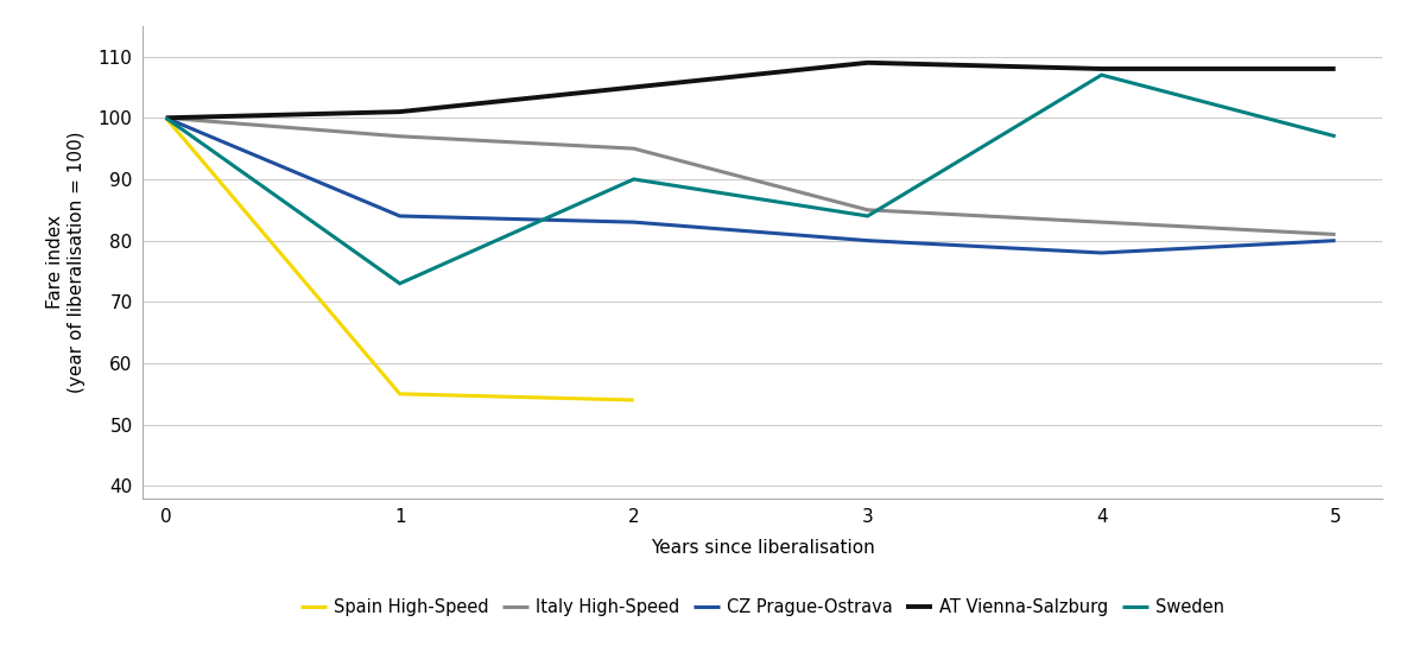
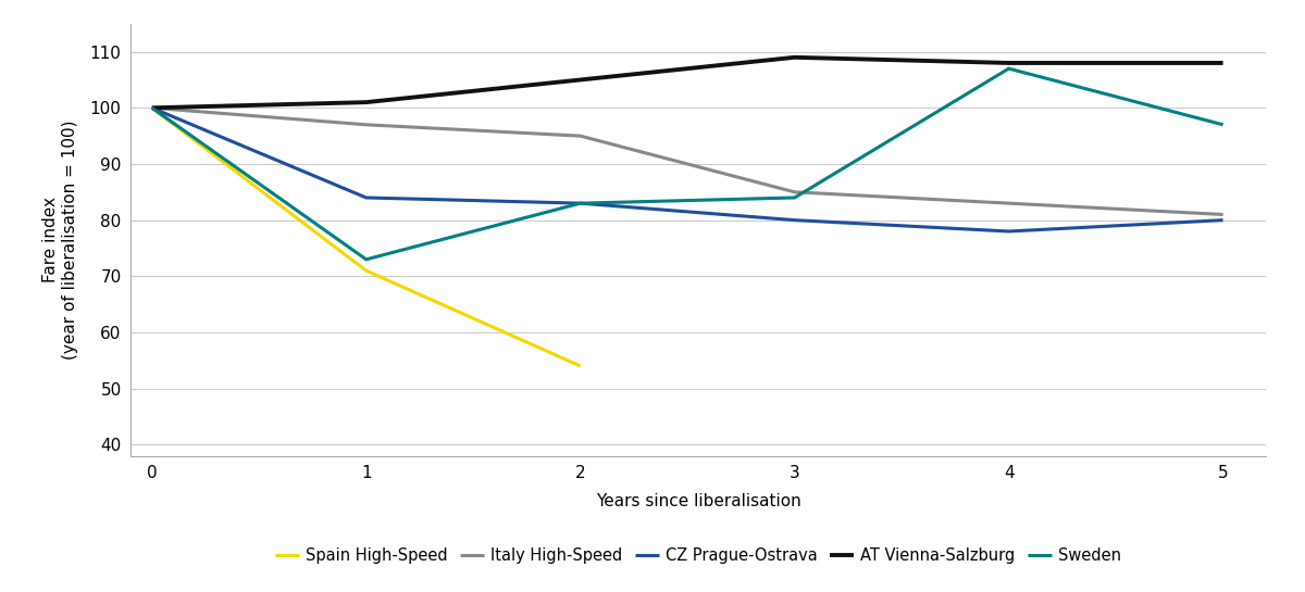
Spain High-Speed/1: 55 -> 71
Sweden/2: 90 -> 83
